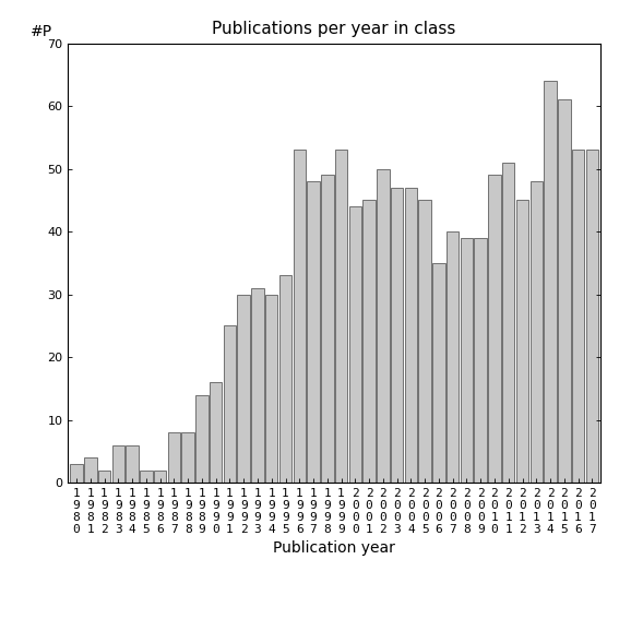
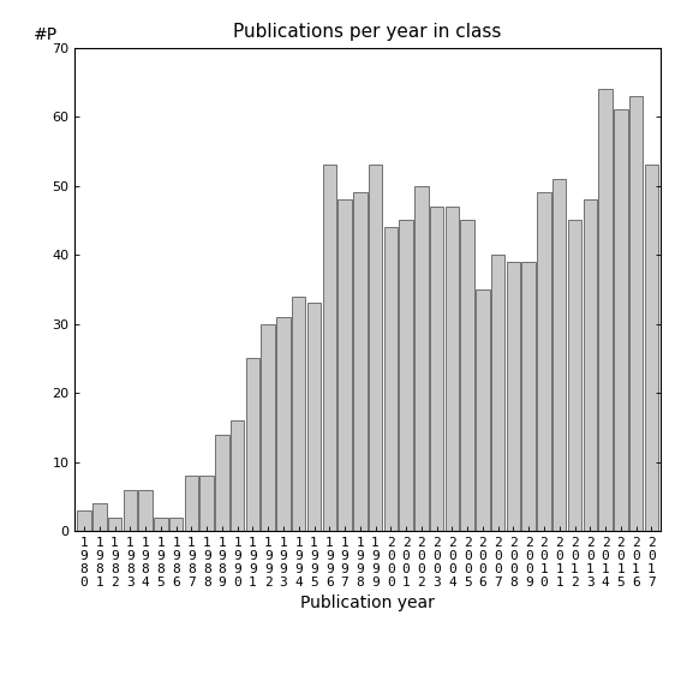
1 9 9 4: 30 -> 34
2 0 1 6: 53 -> 63
